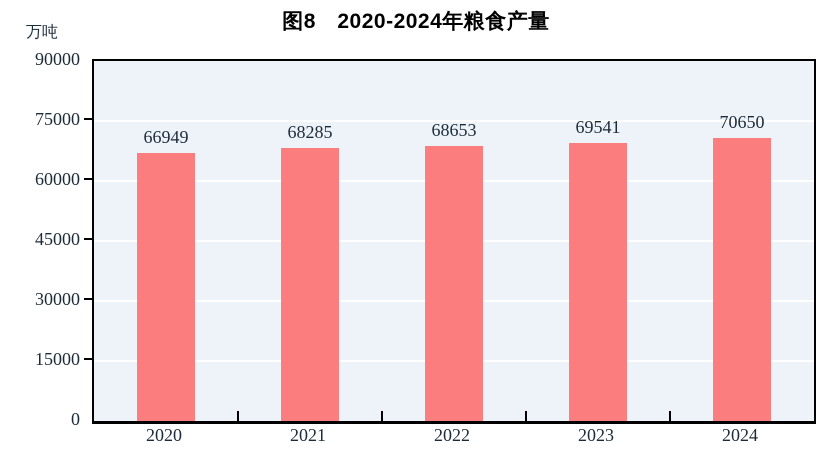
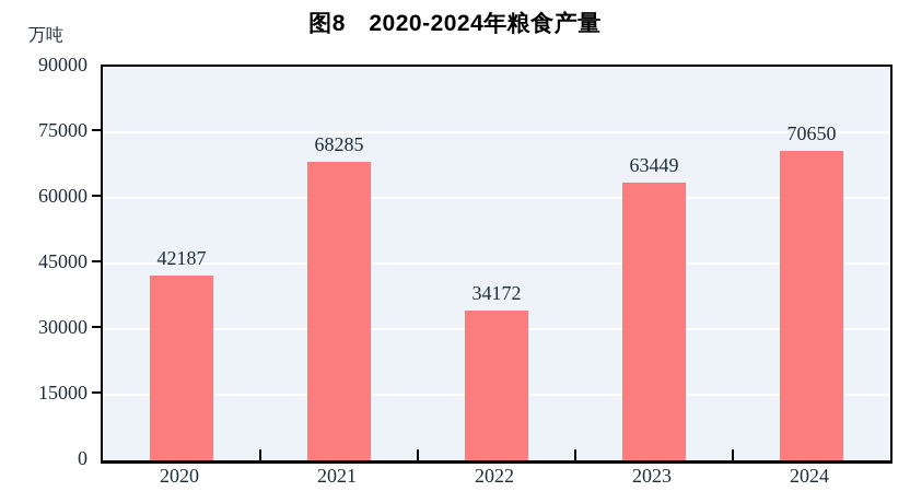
2020: 66949 -> 42187
2022: 68653 -> 34172
2023: 69541 -> 63449
